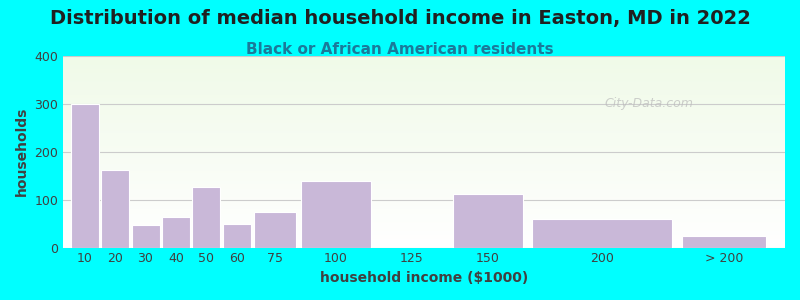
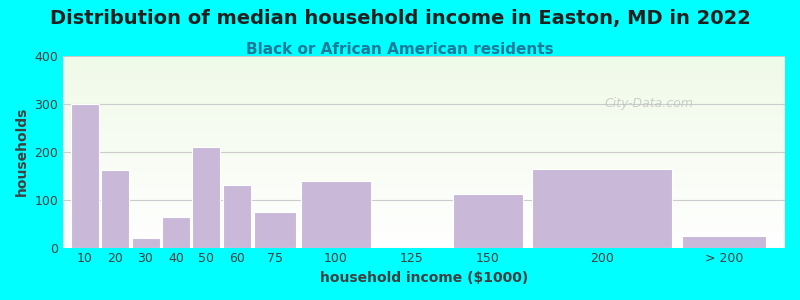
30: 48 -> 20
50: 127 -> 210
60: 50 -> 130
200: 60 -> 165
